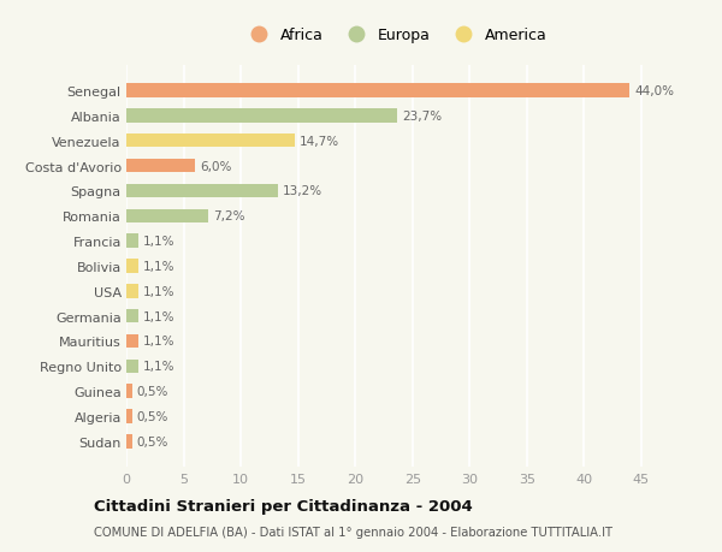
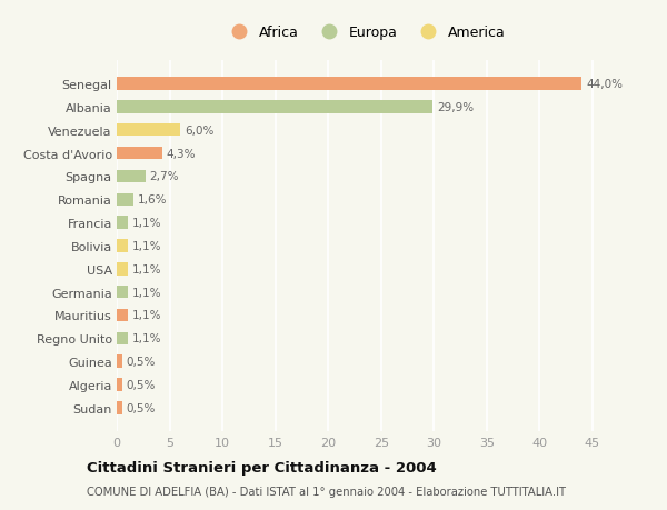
Albania: 23,7% -> 29,9%
Venezuela: 14,7% -> 6,0%
Costa d'Avorio: 6,0% -> 4,3%
Spagna: 13,2% -> 2,7%
Romania: 7,2% -> 1,6%
